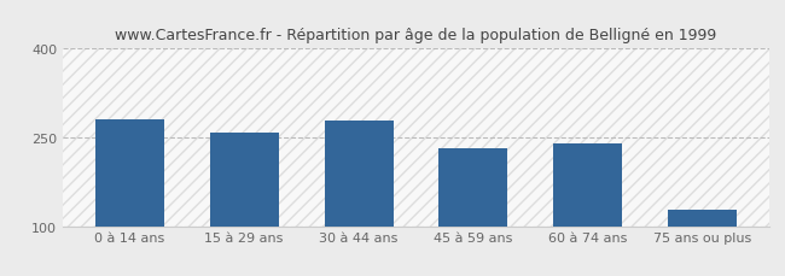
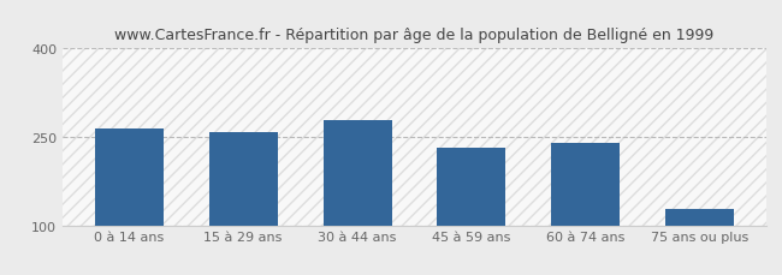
0 à 14 ans: 280 -> 265
